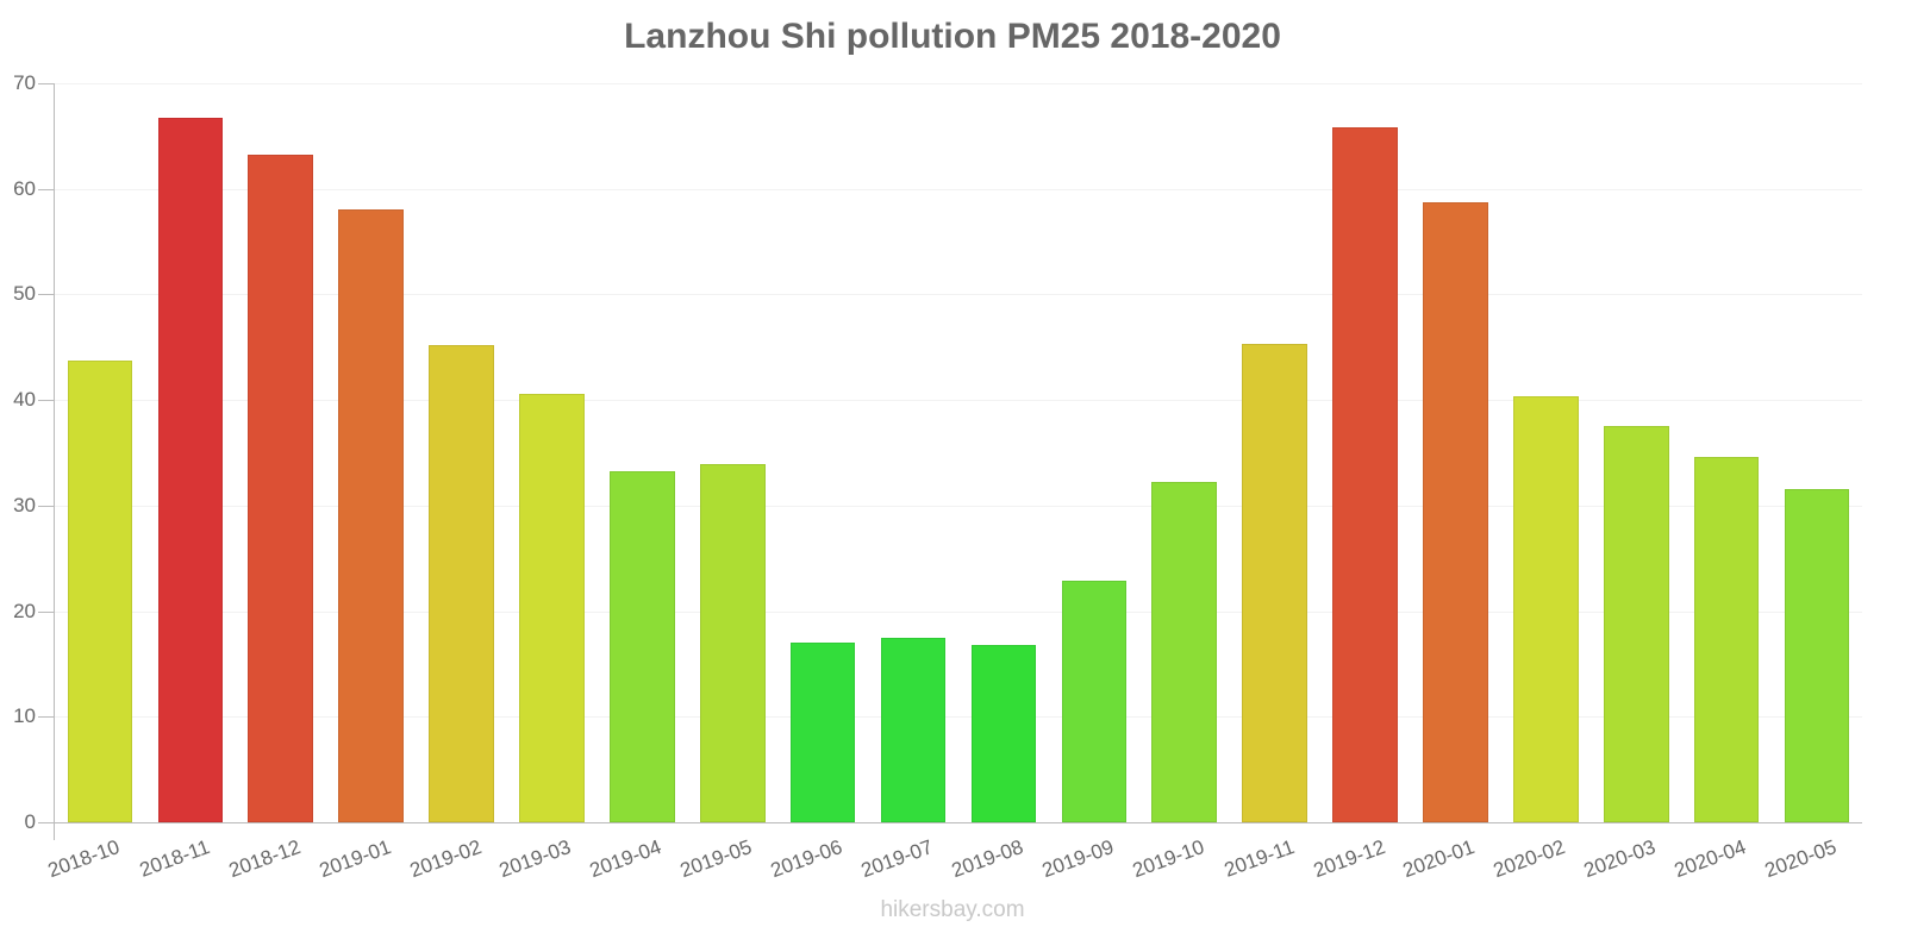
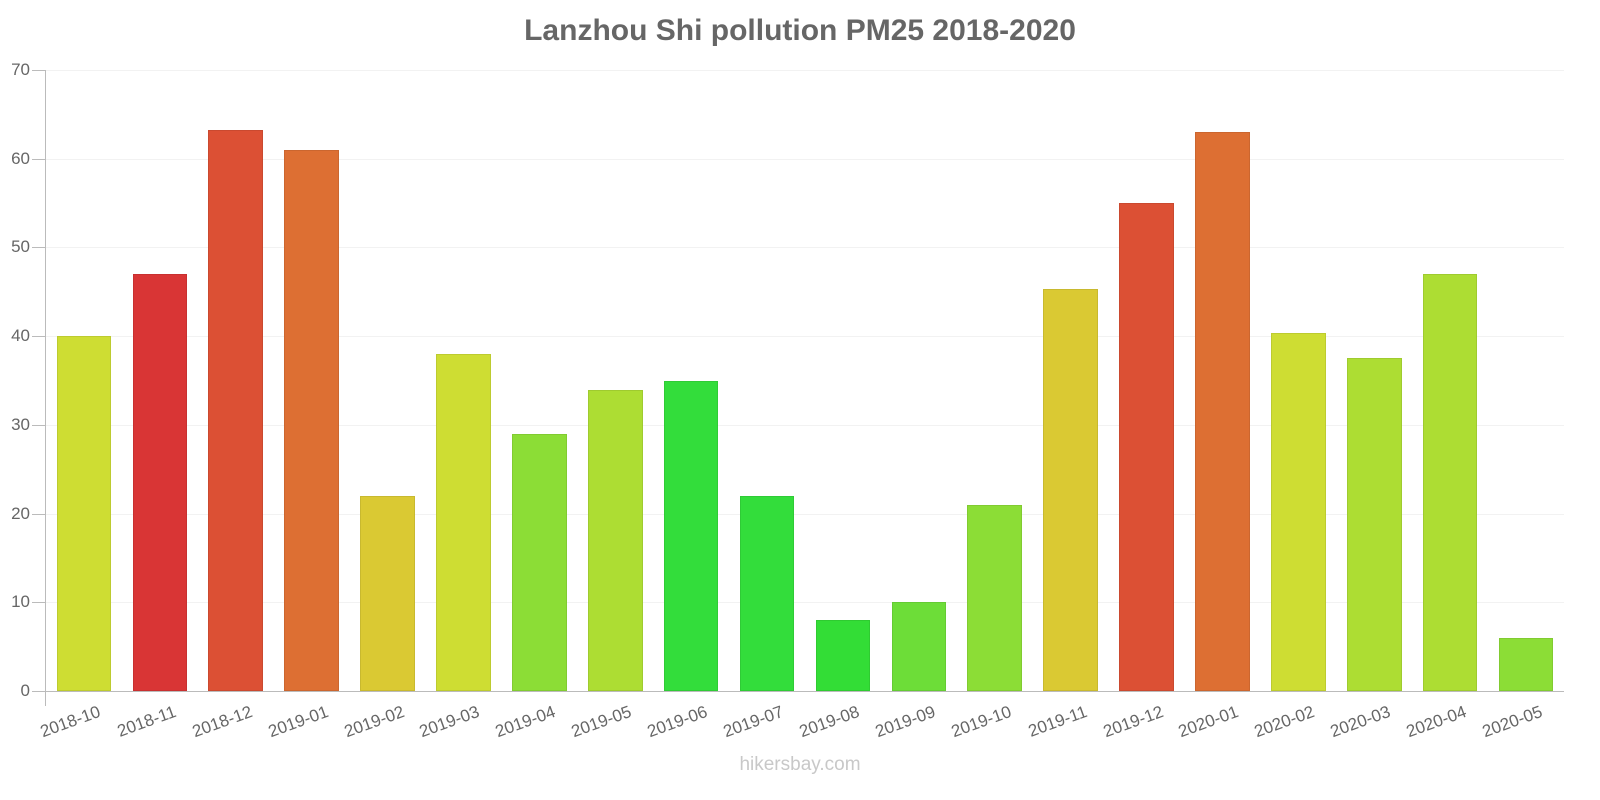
2018-10: 44 -> 40
2018-11: 67 -> 47
2019-01: 58 -> 61
2019-02: 45 -> 22
2019-03: 41 -> 38
2019-04: 33 -> 29
2019-06: 17 -> 35
2019-07: 18 -> 22
2019-08: 17 -> 8
2019-09: 23 -> 10
2019-10: 32 -> 21
2019-12: 66 -> 55
2020-01: 59 -> 63
2020-04: 35 -> 47
2020-05: 32 -> 6
